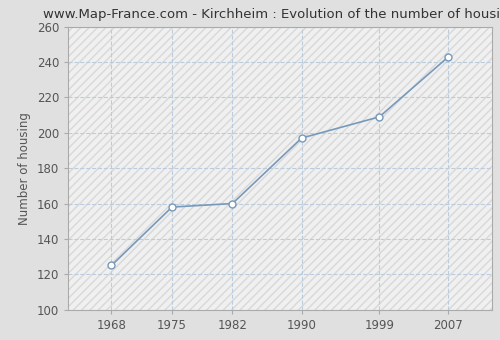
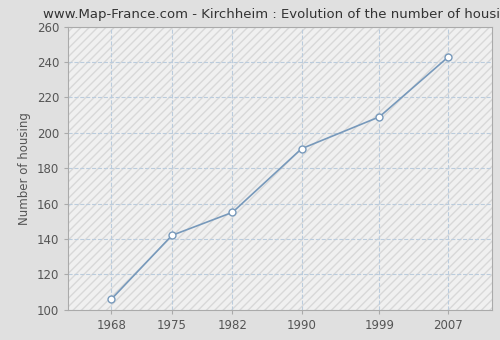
1968: 125 -> 106
1975: 158 -> 142
1982: 160 -> 155
1990: 197 -> 191
